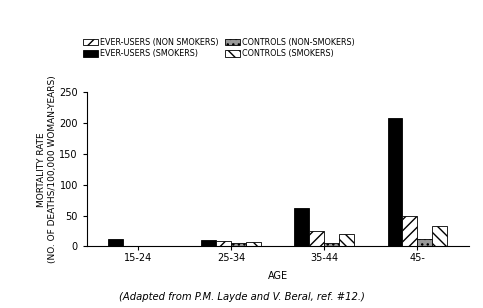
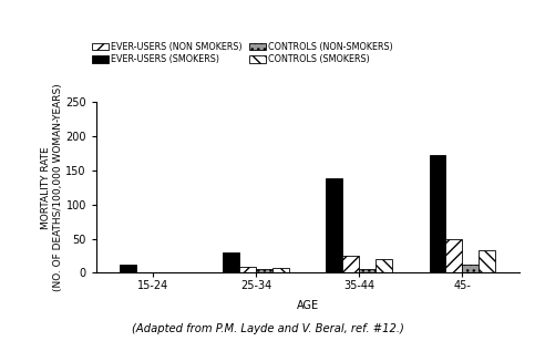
EVER-USERS (SMOKERS)/25-34: 10 -> 30
EVER-USERS (SMOKERS)/35-44: 63 -> 138
EVER-USERS (SMOKERS)/45-: 208 -> 172
